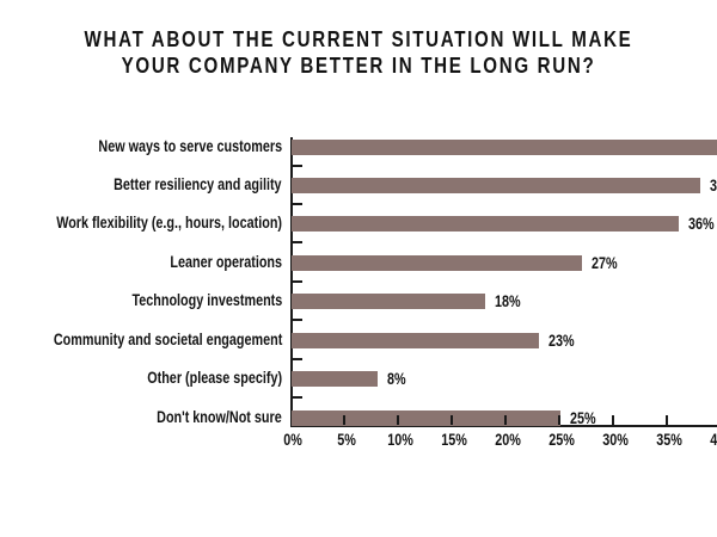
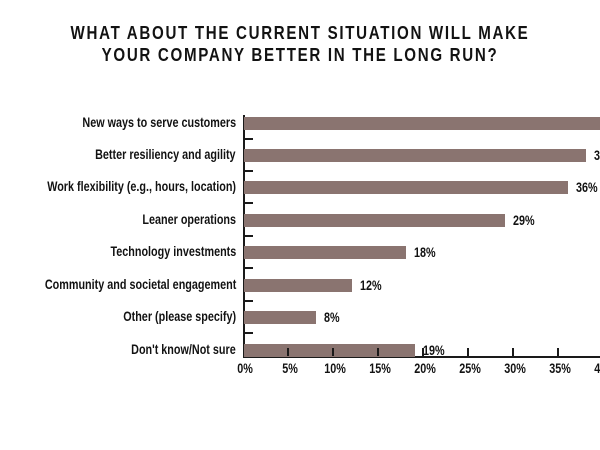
Leaner operations: 27% -> 29%
Community and societal engagement: 23% -> 12%
Don't know/Not sure: 25% -> 19%
